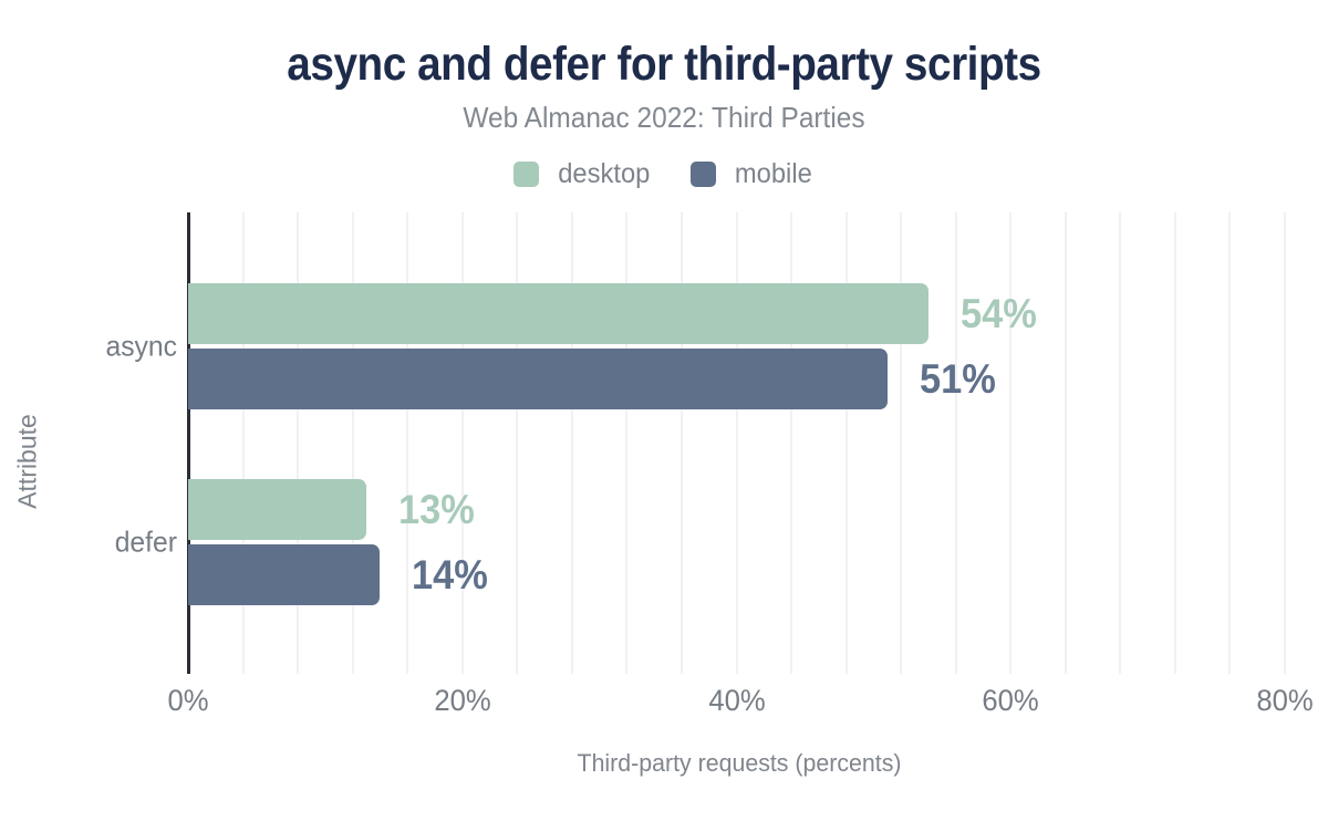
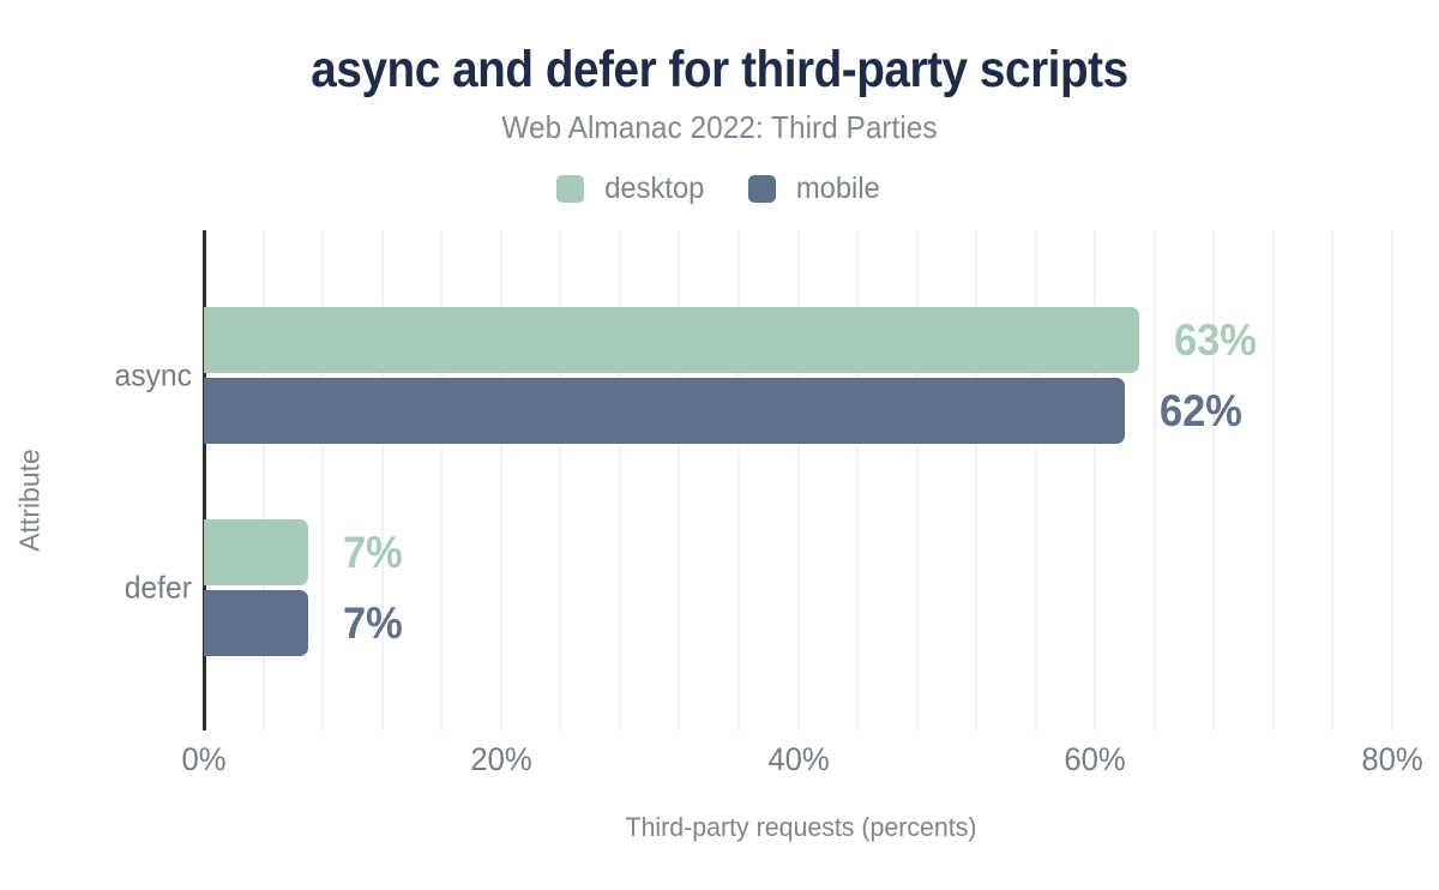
desktop/async: 54% -> 63%
mobile/async: 51% -> 62%
desktop/defer: 13% -> 7%
mobile/defer: 14% -> 7%
